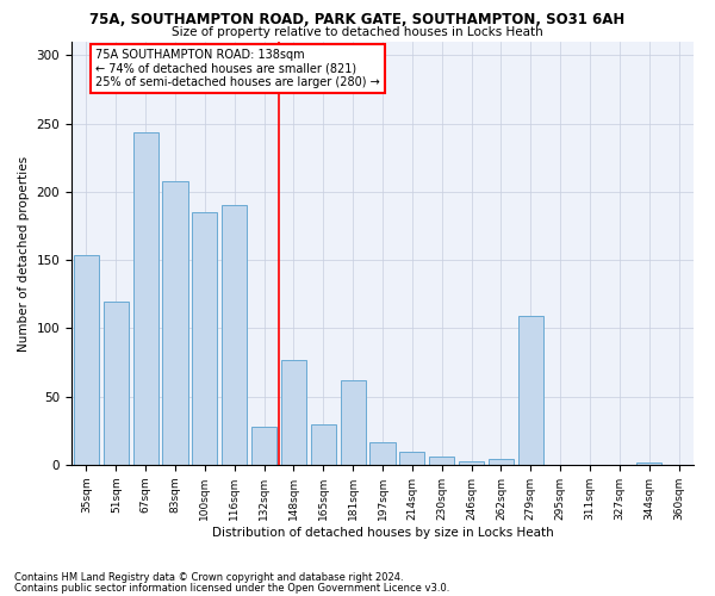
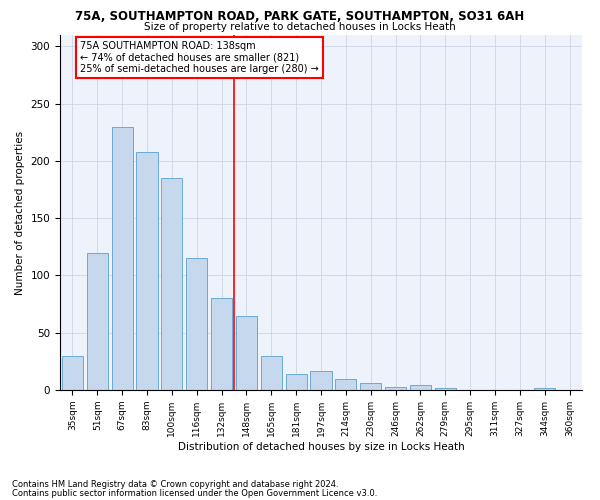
35sqm: 154 -> 30
67sqm: 244 -> 230
116sqm: 190 -> 115
132sqm: 28 -> 80
148sqm: 77 -> 65
181sqm: 62 -> 14
279sqm: 109 -> 2
